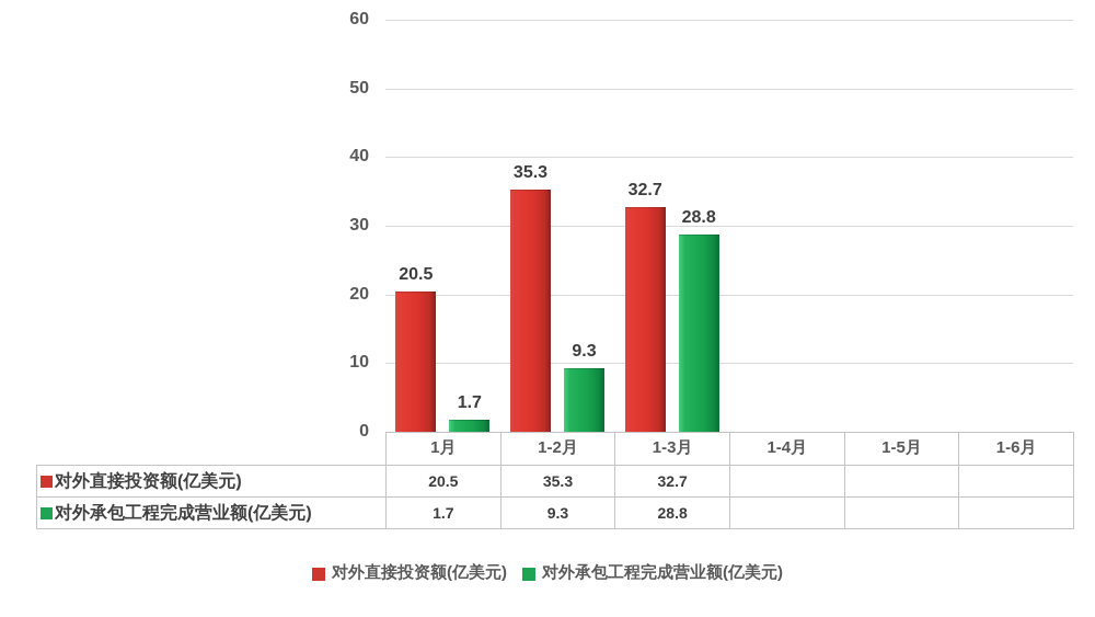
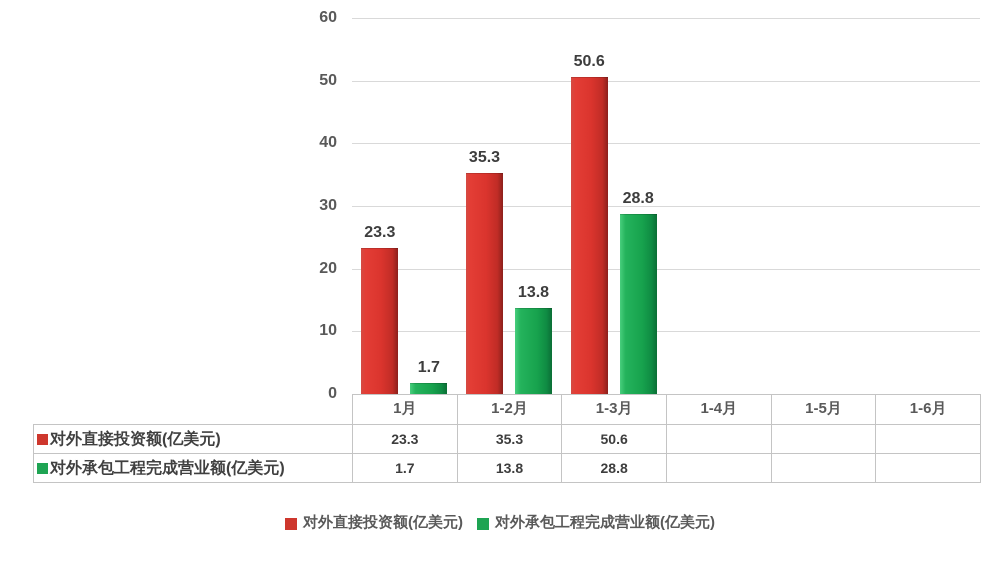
对外直接投资额(亿美元)/1月: 20.5 -> 23.3
对外承包工程完成营业额(亿美元)/1-2月: 9.3 -> 13.8
对外直接投资额(亿美元)/1-3月: 32.7 -> 50.6
